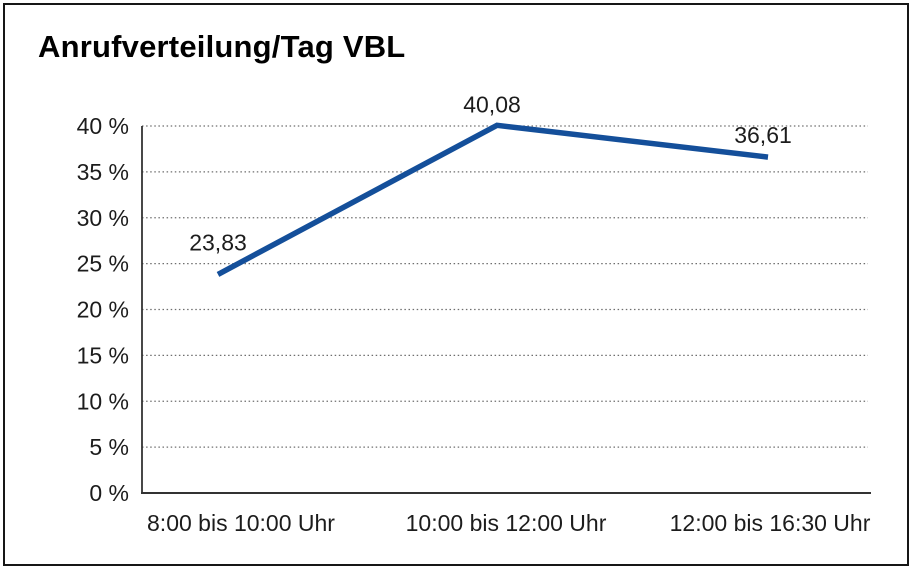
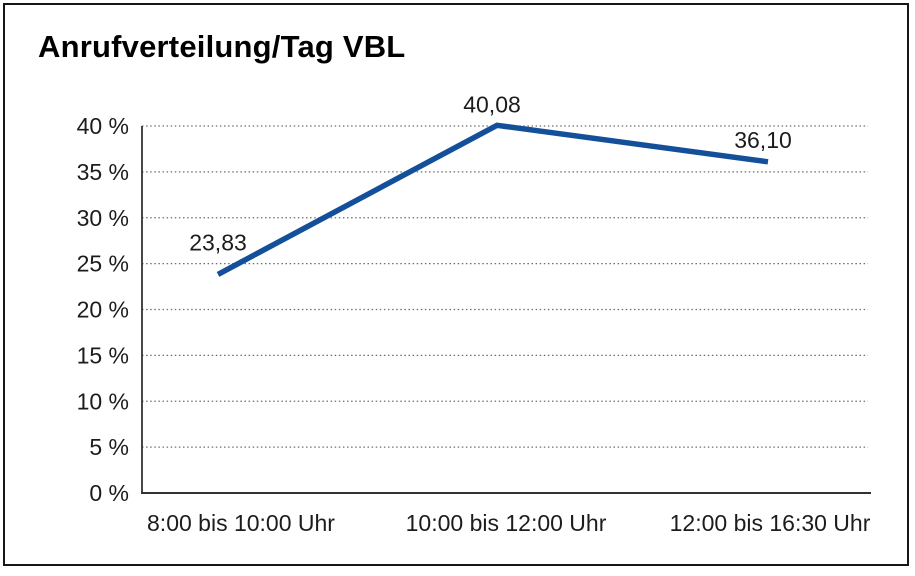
12:00 bis 16:30 Uhr: 36,61 -> 36,10
